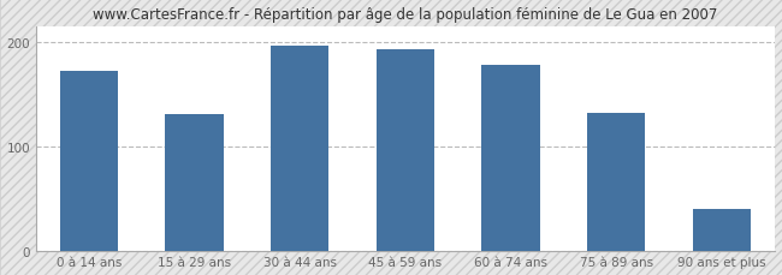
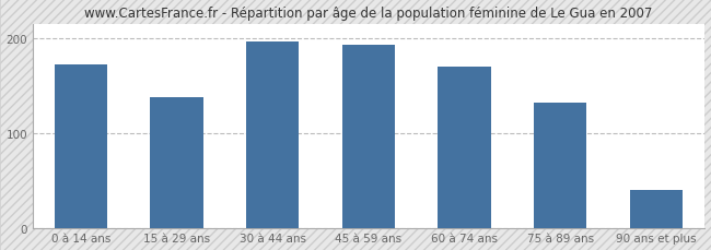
15 à 29 ans: 130 -> 138
60 à 74 ans: 178 -> 170
